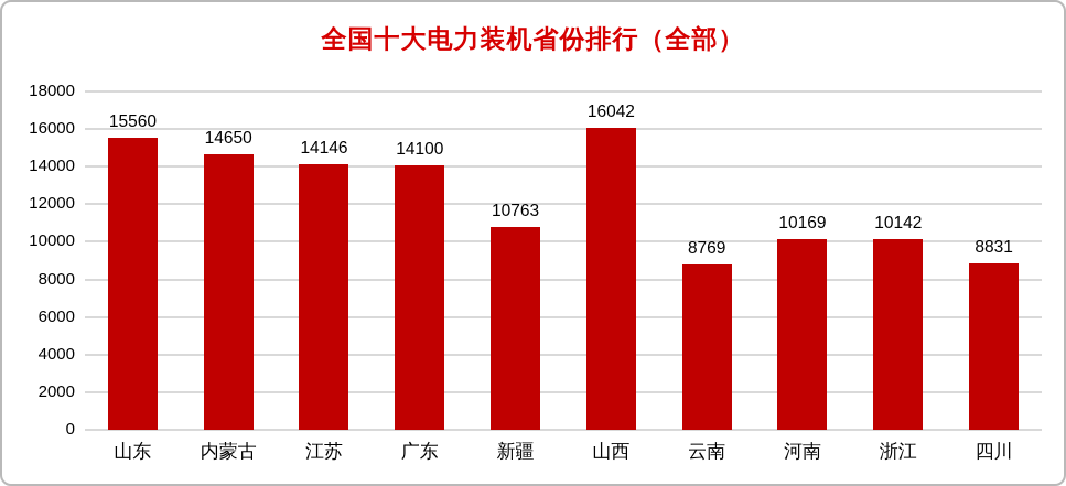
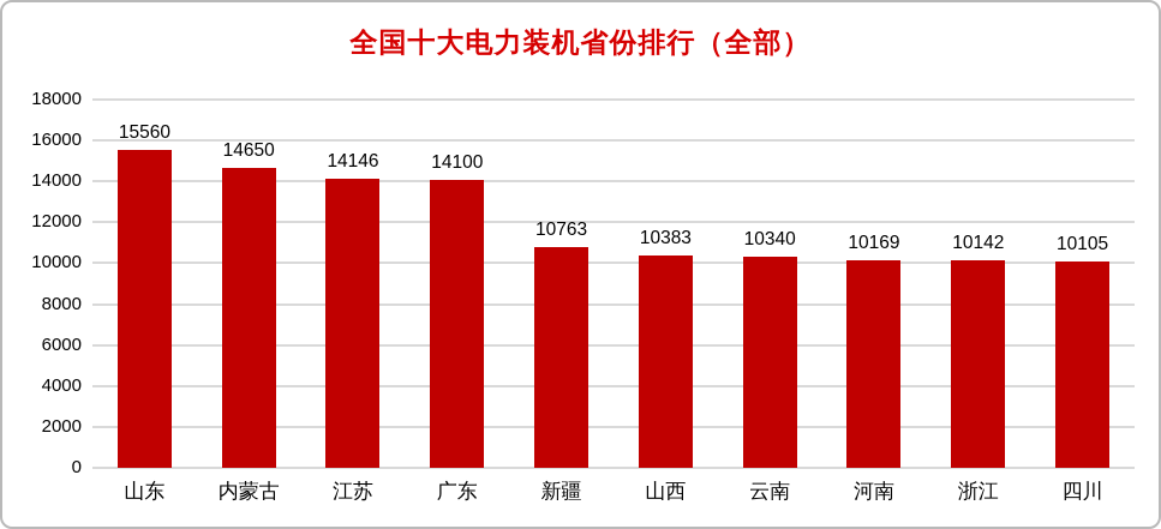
山西: 16042 -> 10383
云南: 8769 -> 10340
四川: 8831 -> 10105
